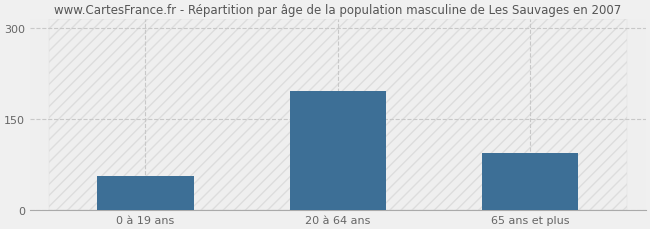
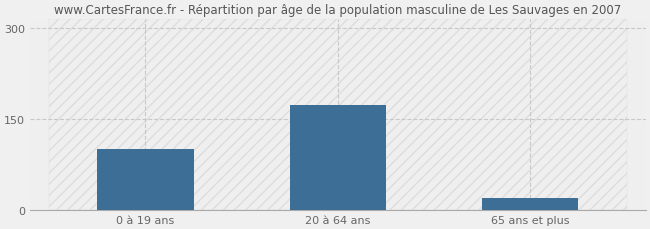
0 à 19 ans: 56 -> 100
20 à 64 ans: 196 -> 173
65 ans et plus: 94 -> 20
